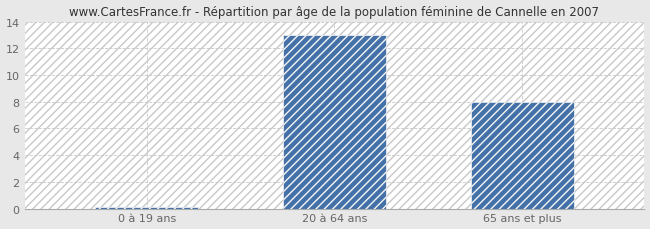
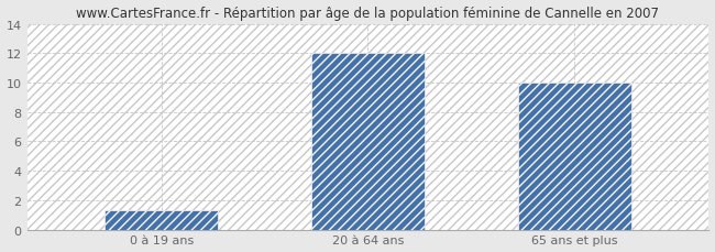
0 à 19 ans: 0.1 -> 1.3
20 à 64 ans: 13.0 -> 12.0
65 ans et plus: 8.0 -> 10.0
